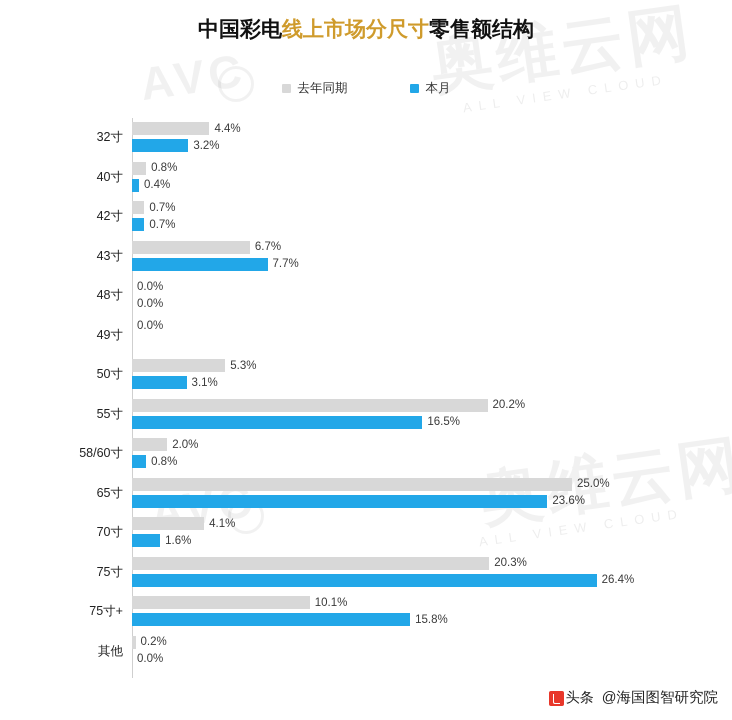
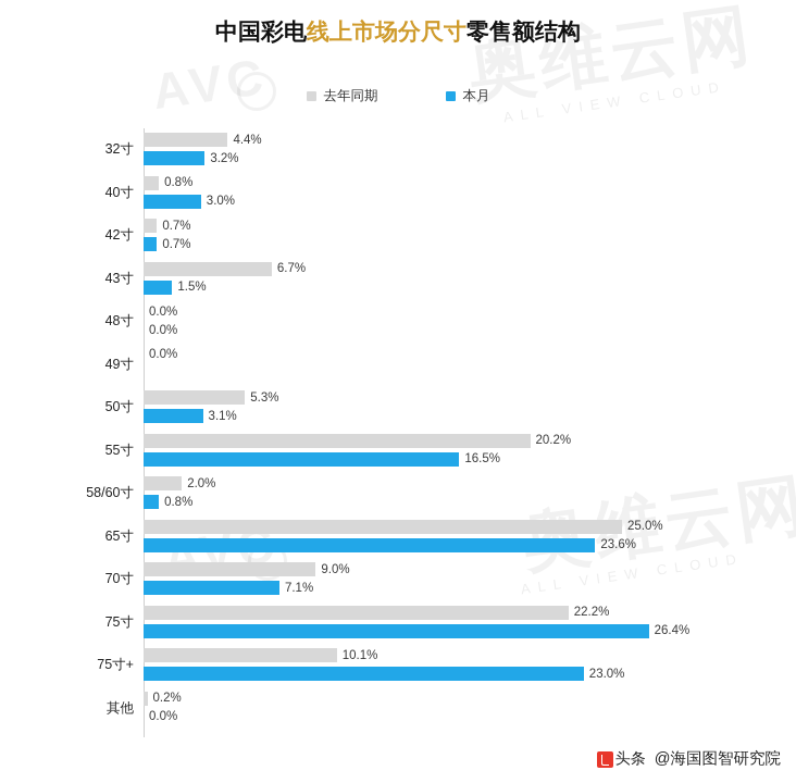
本月/40寸: 0.4% -> 3.0%
本月/43寸: 7.7% -> 1.5%
去年同期/70寸: 4.1% -> 9.0%
本月/70寸: 1.6% -> 7.1%
去年同期/75寸: 20.3% -> 22.2%
本月/75寸+: 15.8% -> 23.0%
